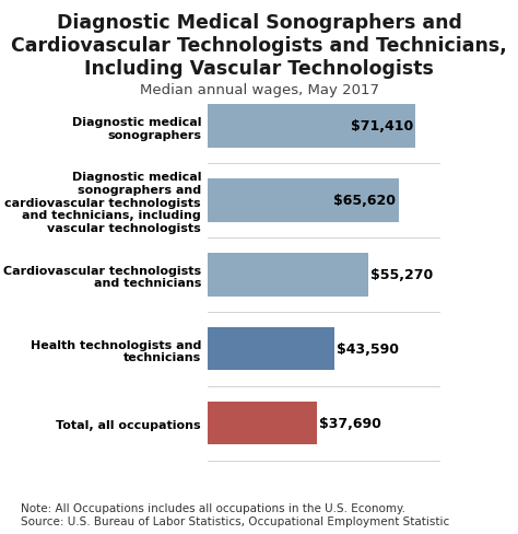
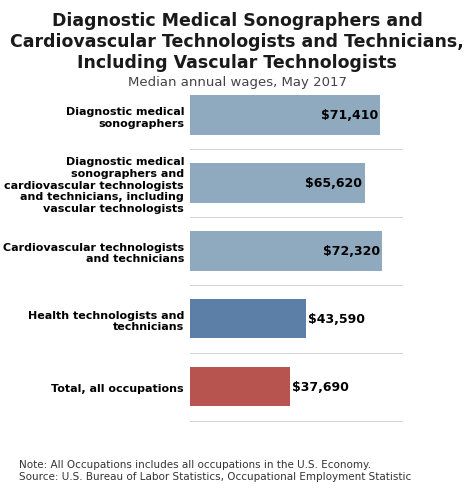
Cardiovascular technologists and technicians: $55,270 -> $72,320
